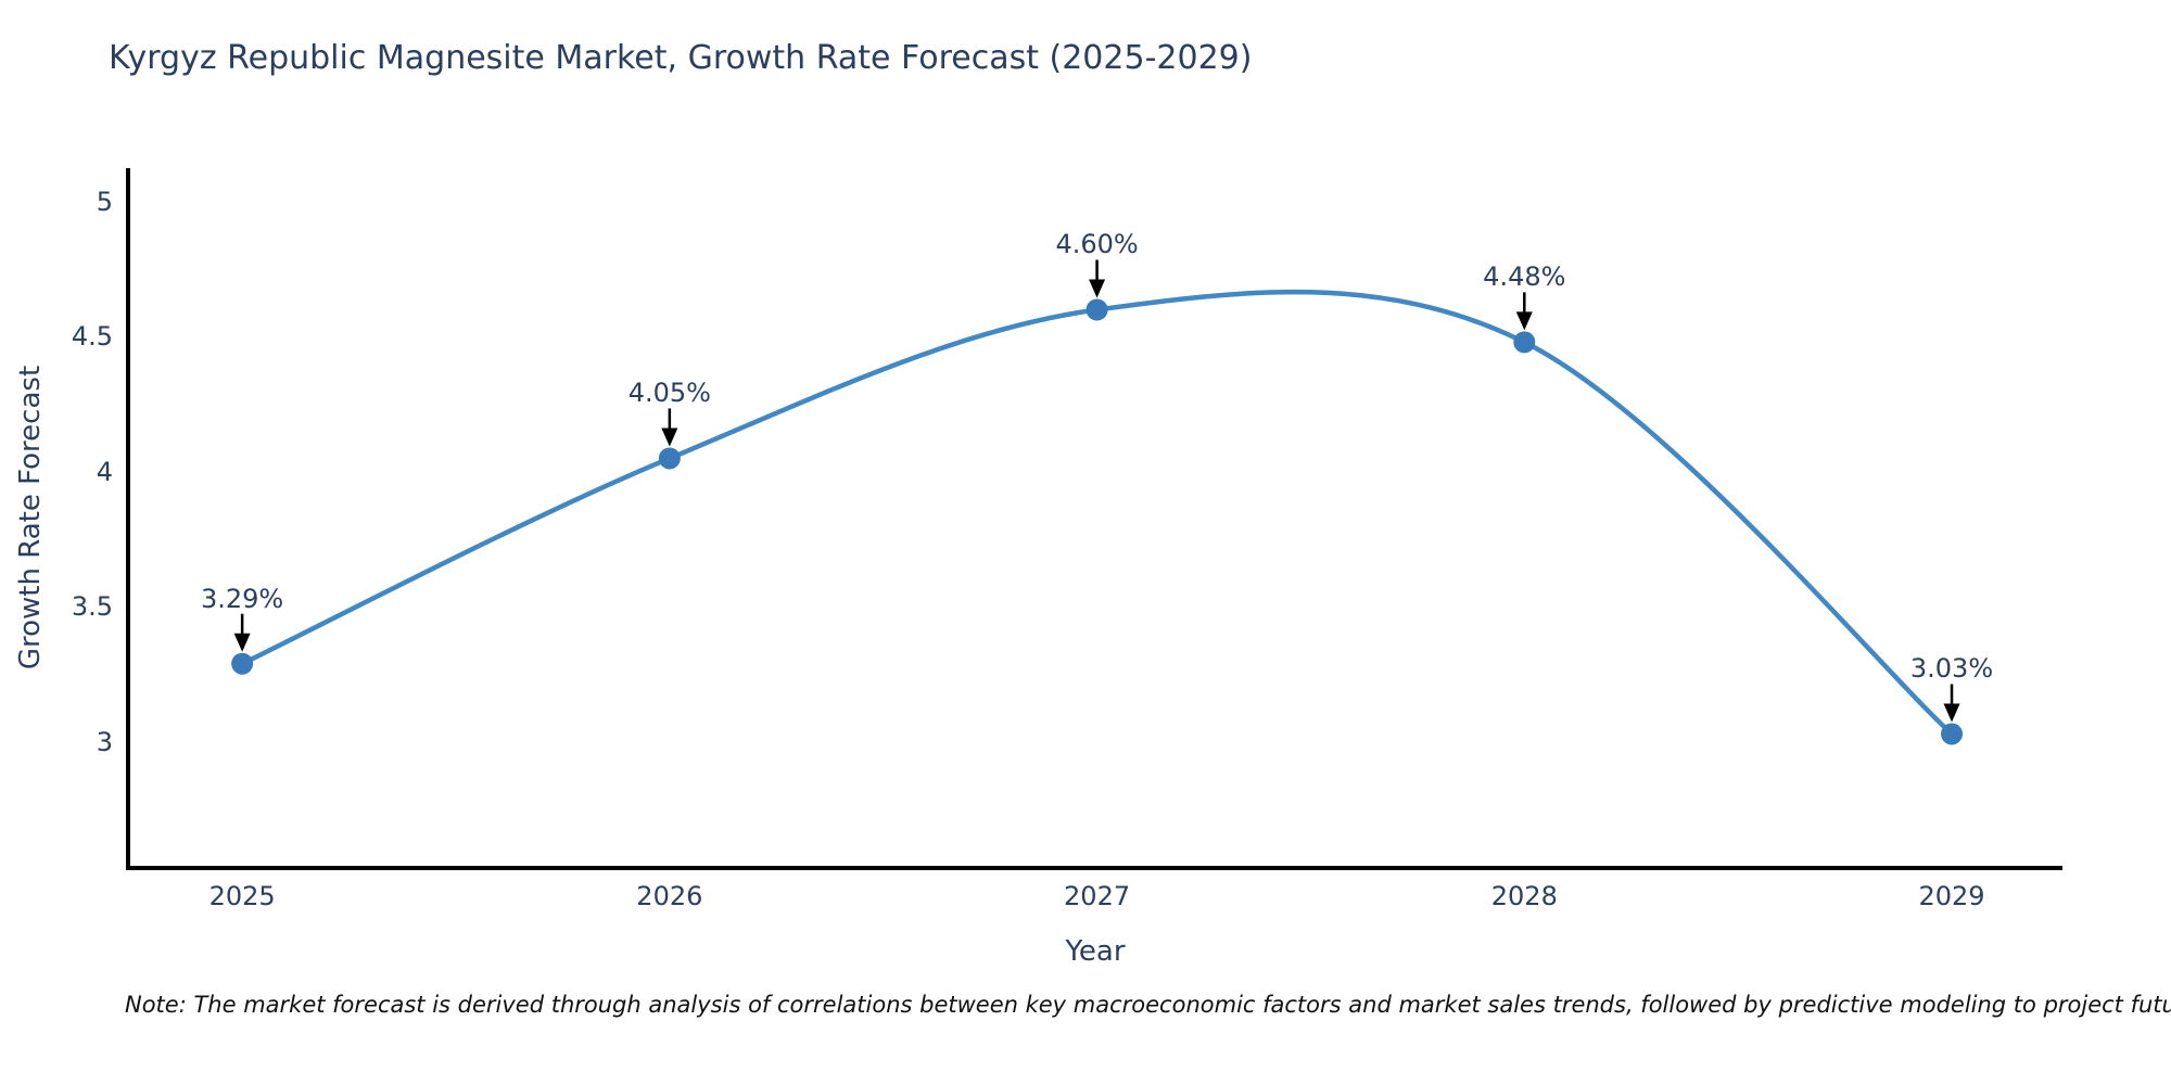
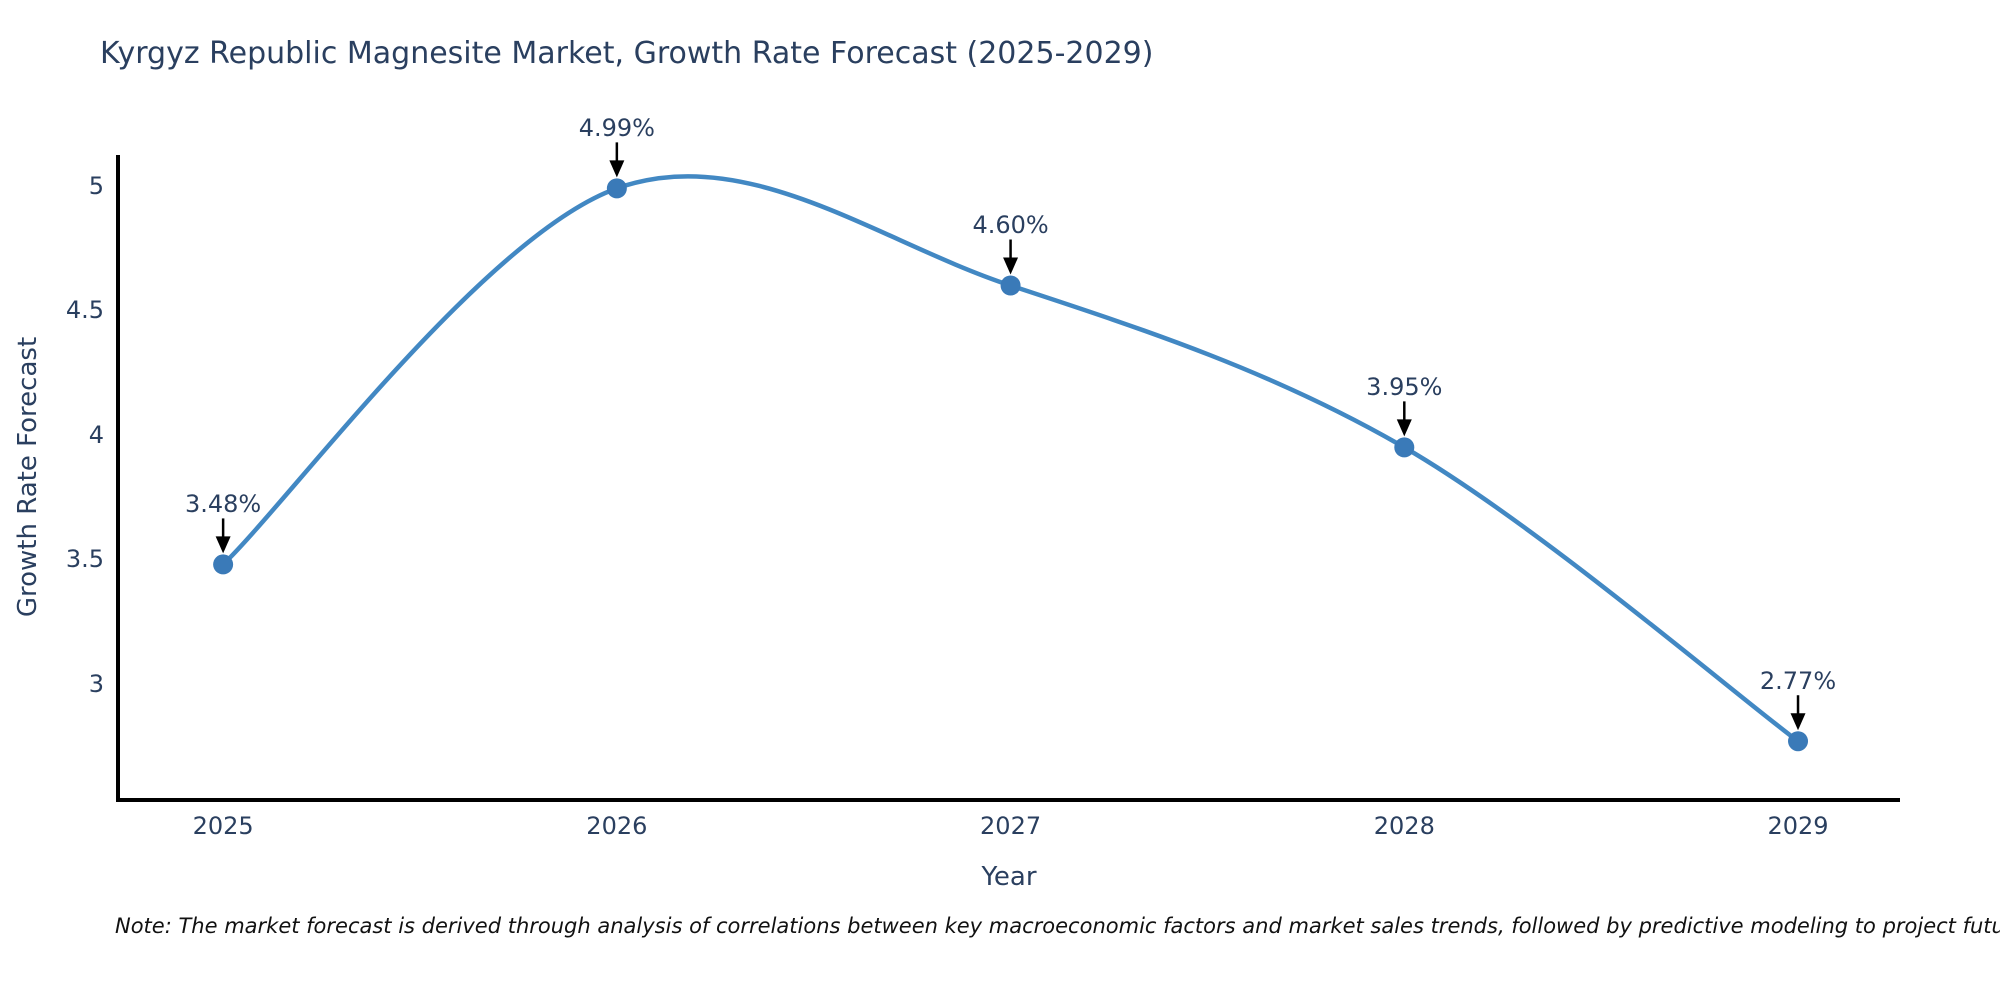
2025: 3.29% -> 3.48%
2026: 4.05% -> 4.99%
2028: 4.48% -> 3.95%
2029: 3.03% -> 2.77%
